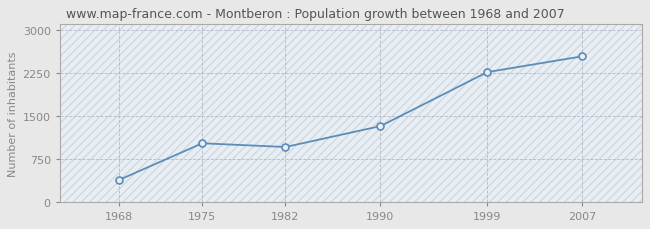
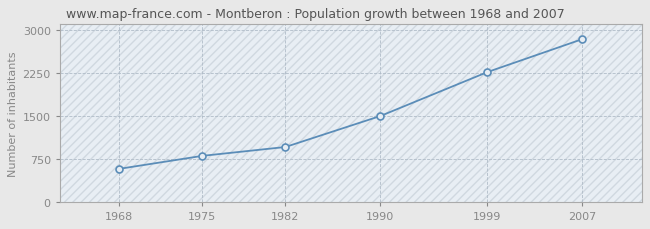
1968: 380 -> 570
1975: 1020 -> 800
1990: 1320 -> 1500
2007: 2540 -> 2840
